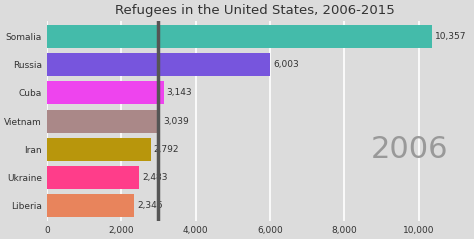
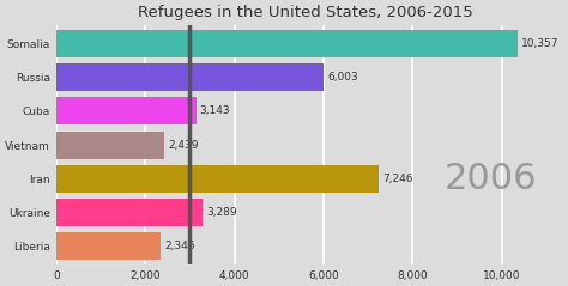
Vietnam: 3,039 -> 2,439
Iran: 2,792 -> 7,246
Ukraine: 2,483 -> 3,289
